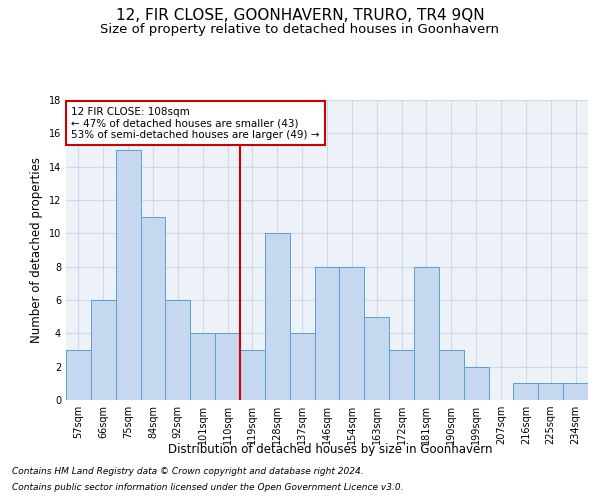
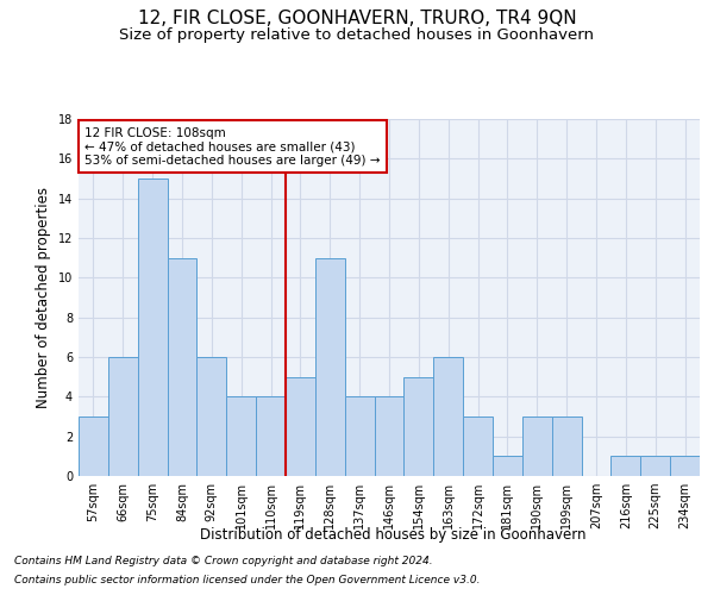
119sqm: 3 -> 5
128sqm: 10 -> 11
146sqm: 8 -> 4
154sqm: 8 -> 5
163sqm: 5 -> 6
181sqm: 8 -> 1
199sqm: 2 -> 3
